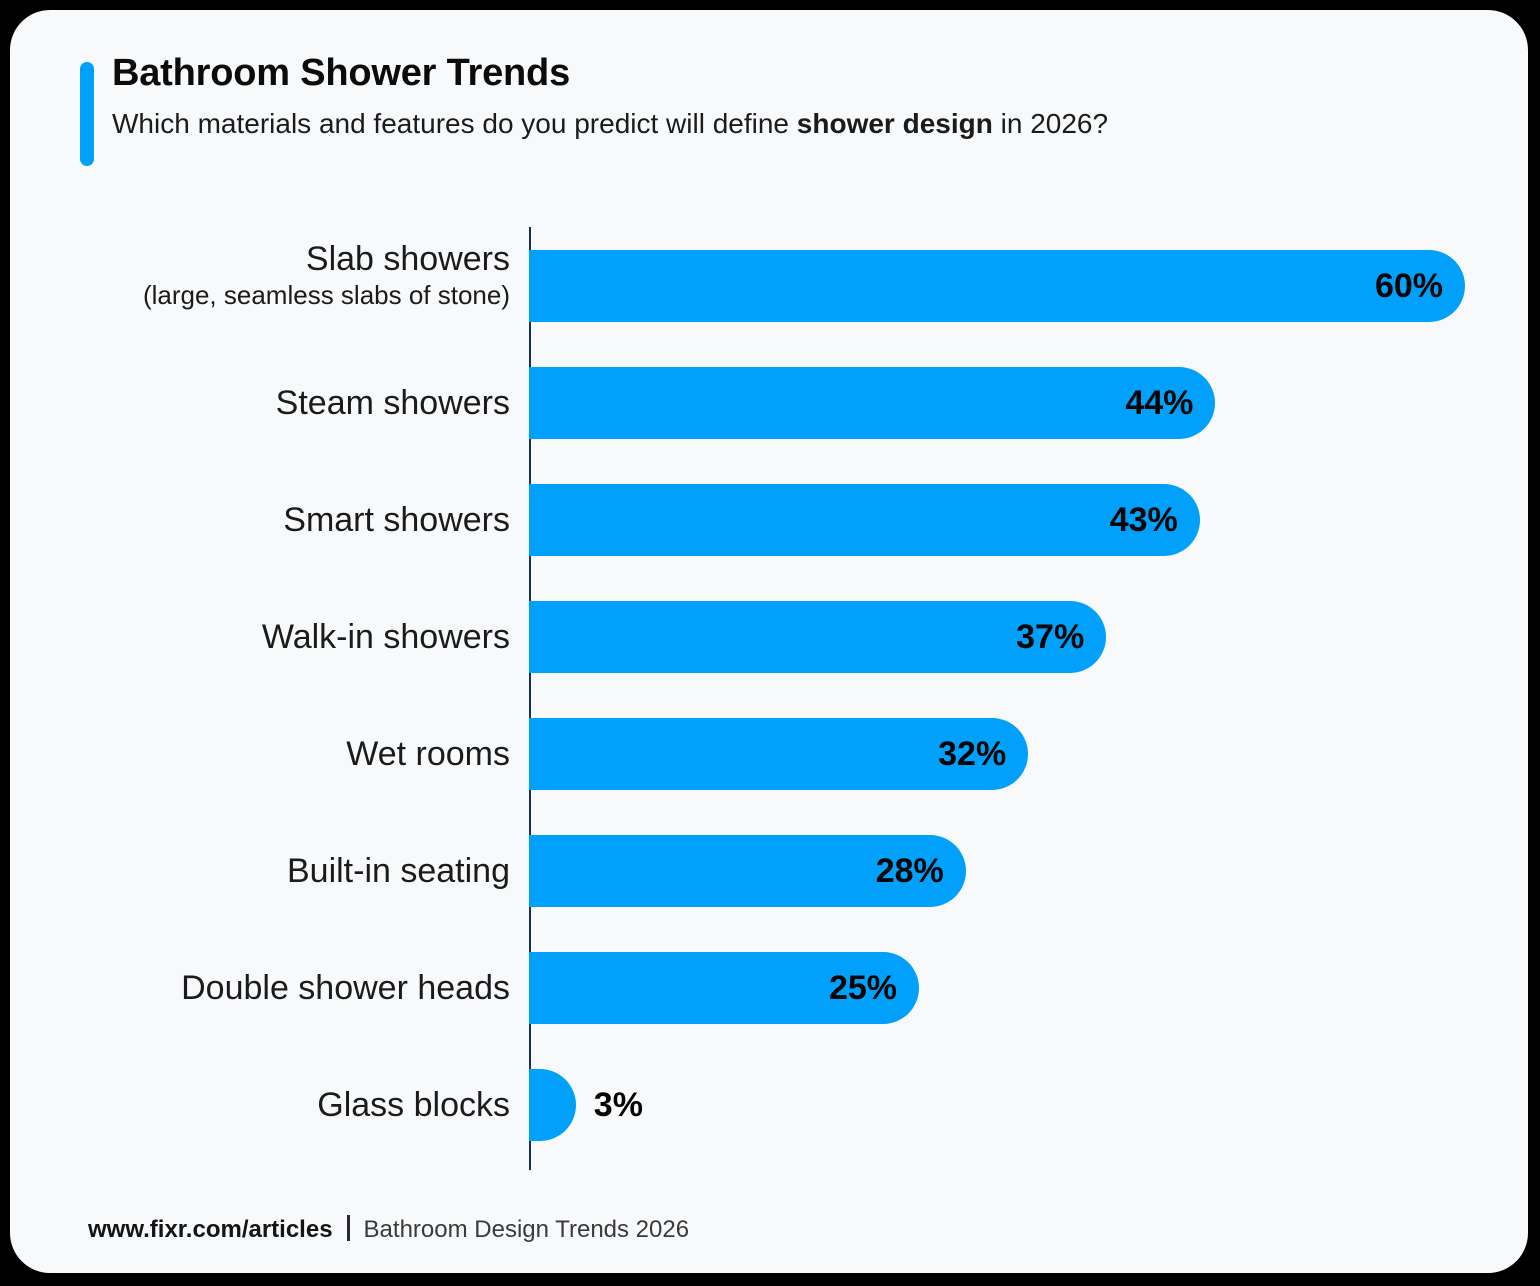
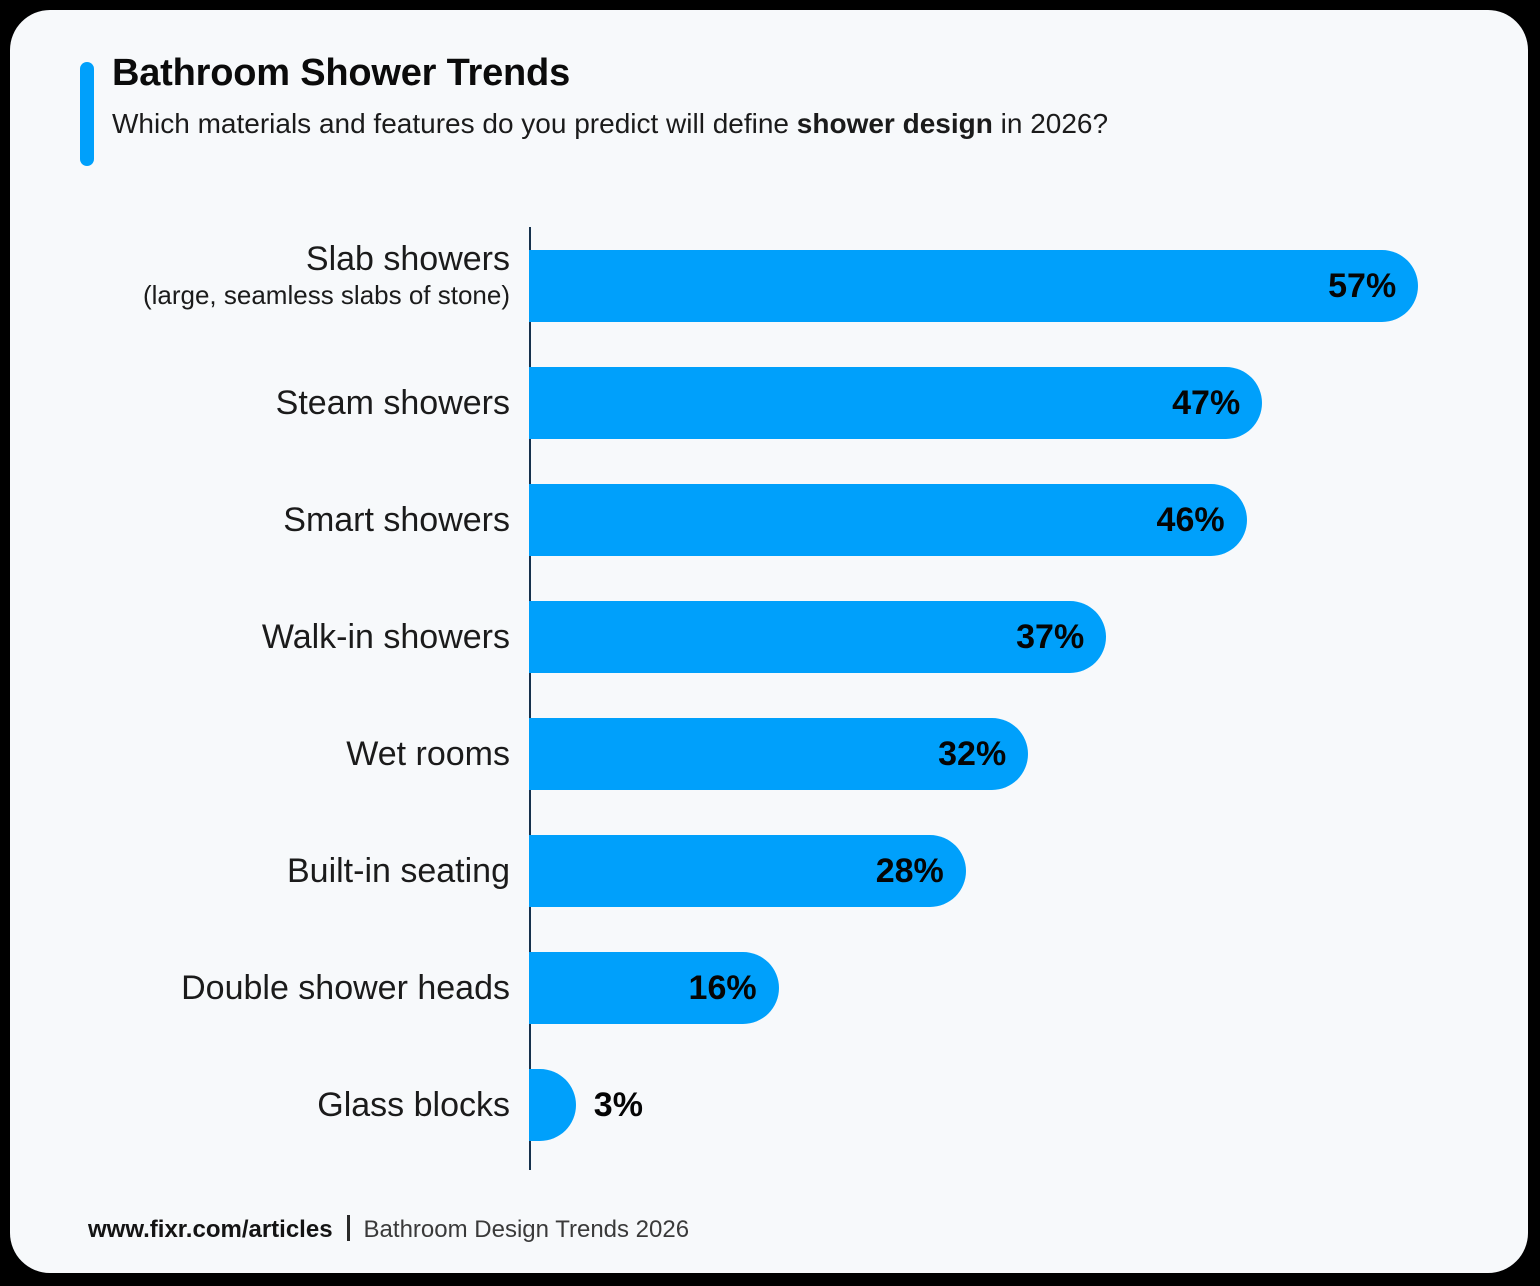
Slab showers: 60% -> 57%
Steam showers: 44% -> 47%
Smart showers: 43% -> 46%
Double shower heads: 25% -> 16%
